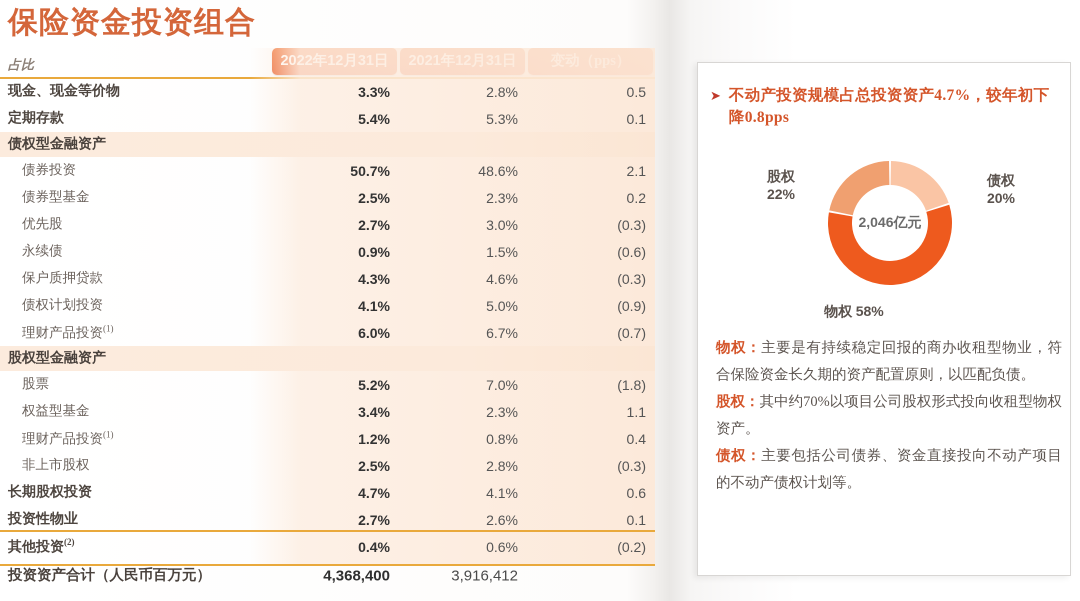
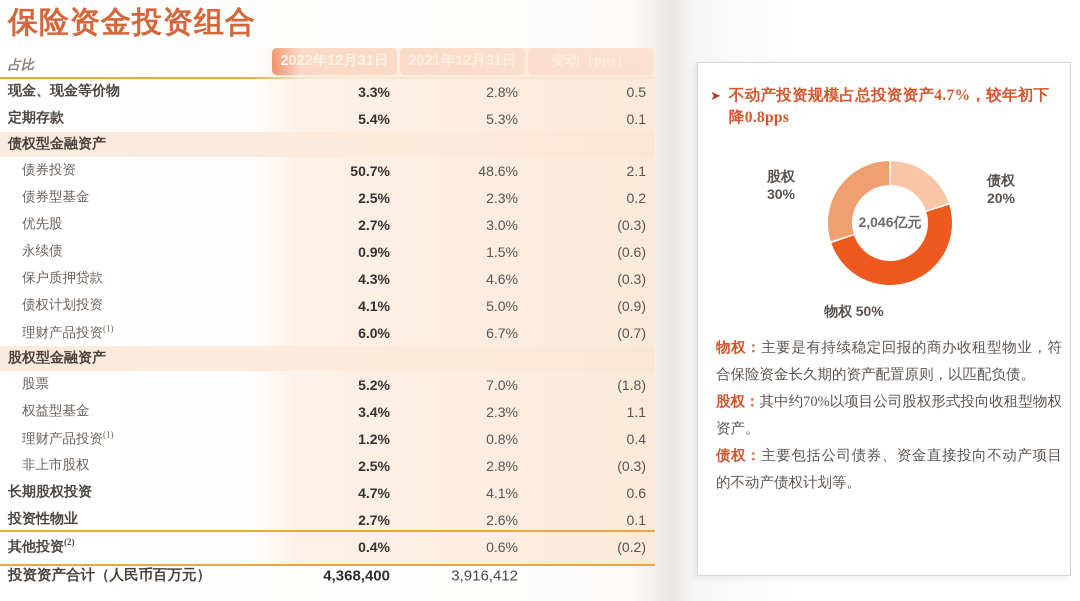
物权: 58% -> 50%
股权: 22% -> 30%
